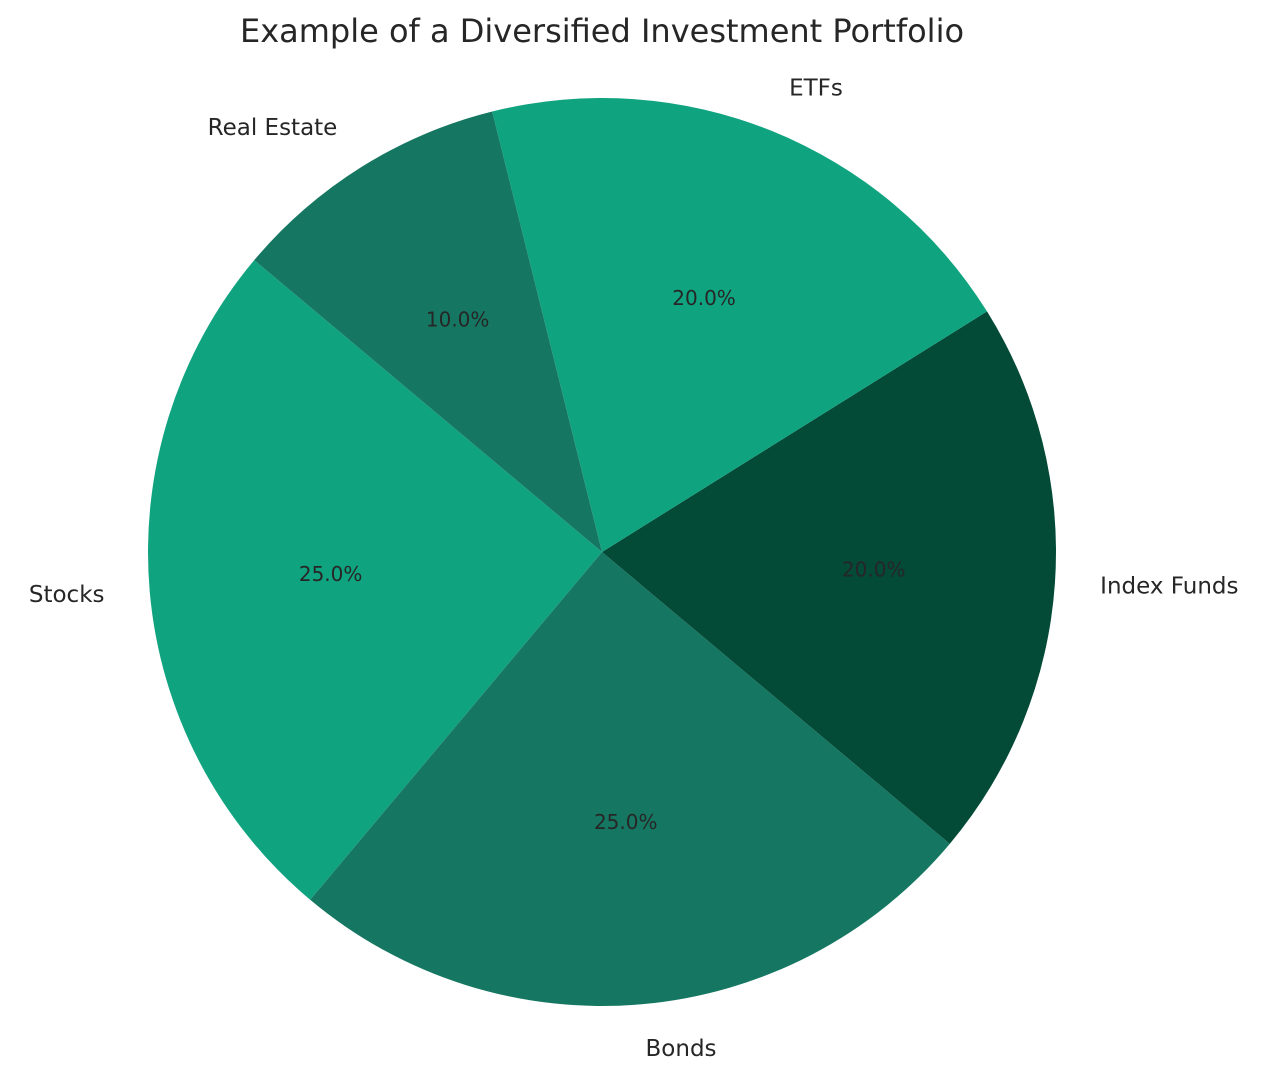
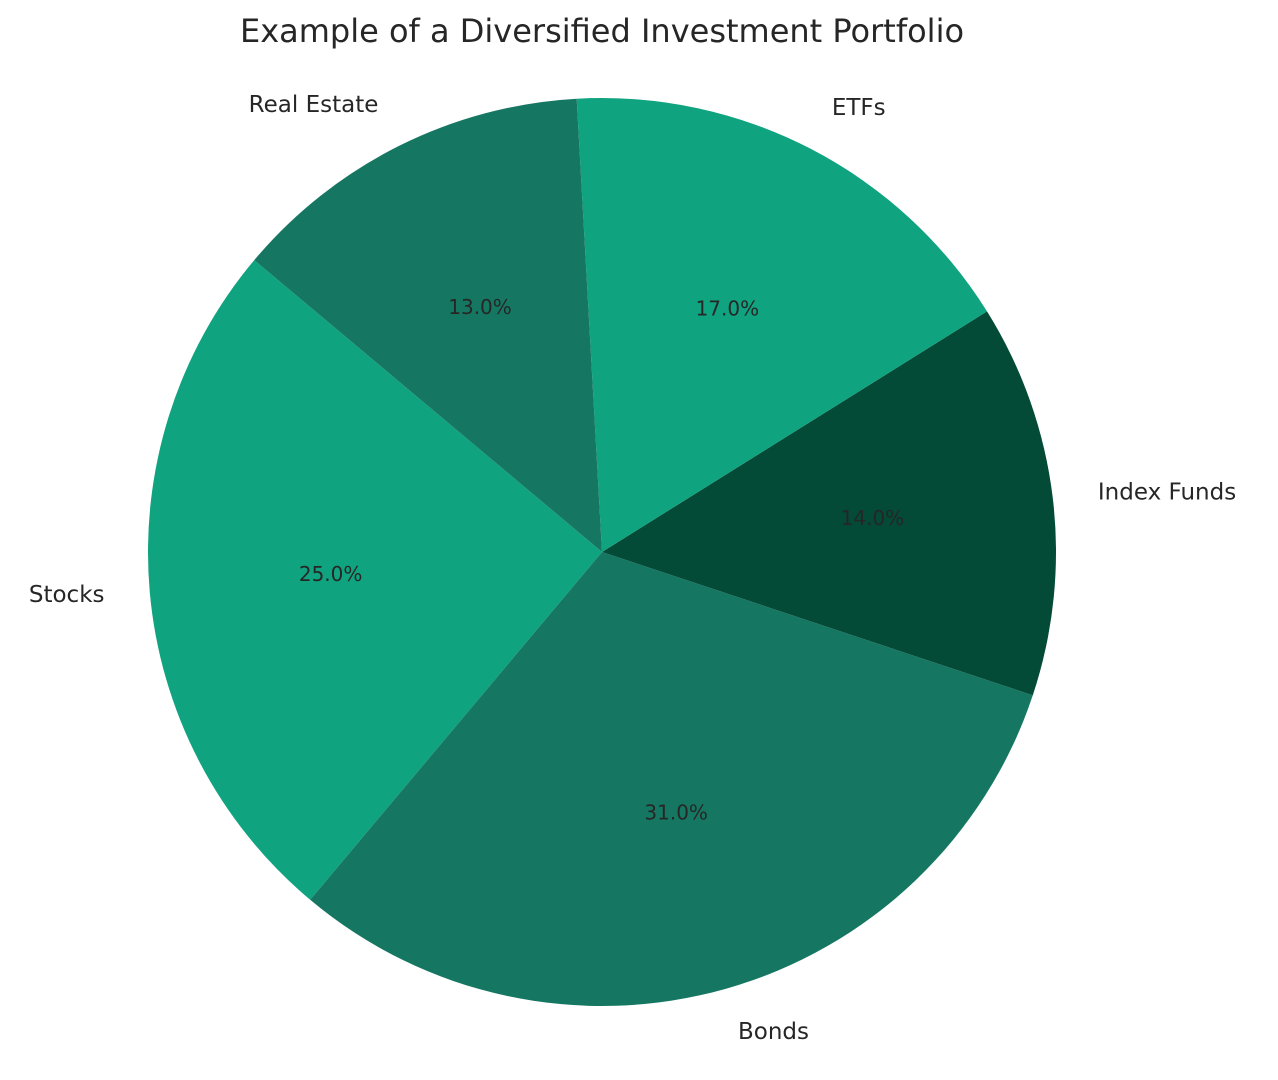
Bonds: 25.0% -> 31.0%
Index Funds: 20.0% -> 14.0%
ETFs: 20.0% -> 17.0%
Real Estate: 10.0% -> 13.0%
